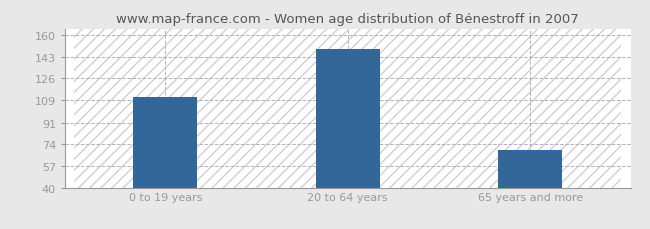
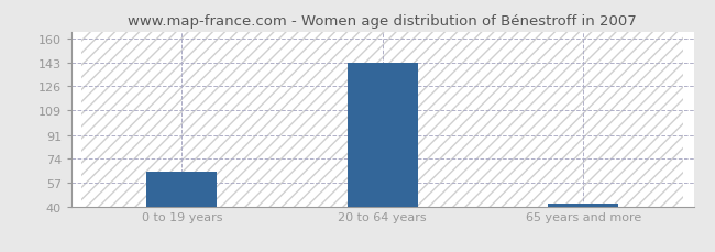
0 to 19 years: 111 -> 65
20 to 64 years: 149 -> 143
65 years and more: 70 -> 42
